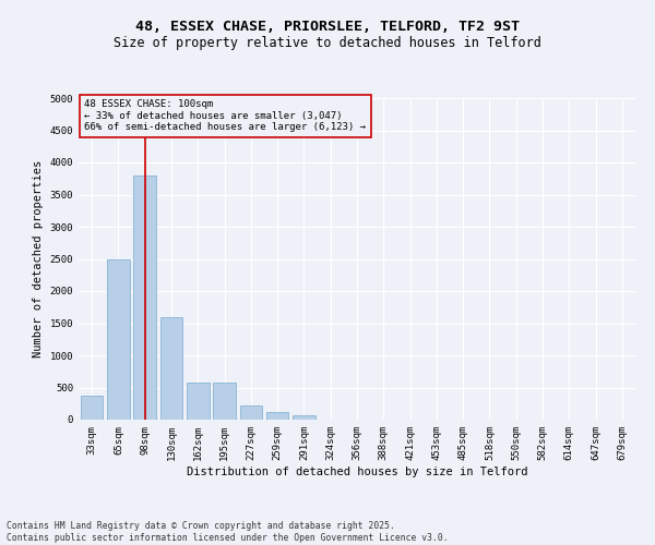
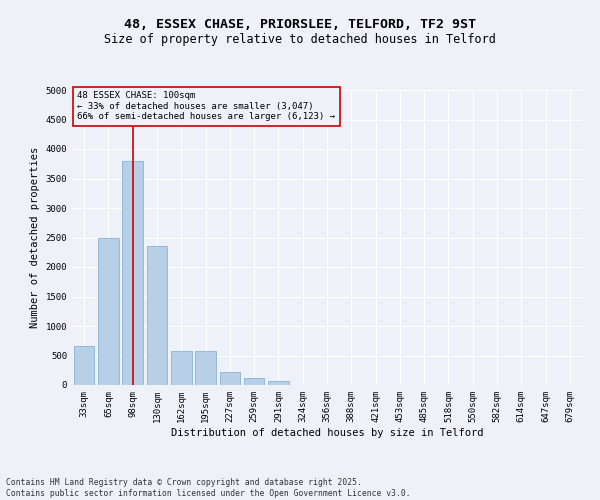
33sqm: 370 -> 660
130sqm: 1600 -> 2360
